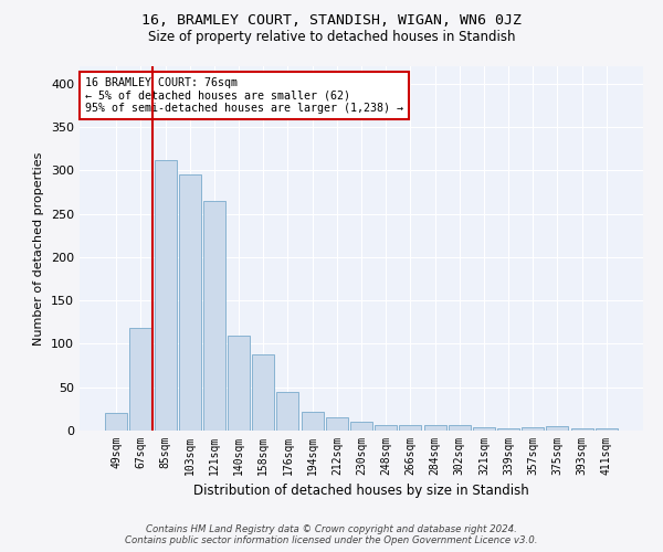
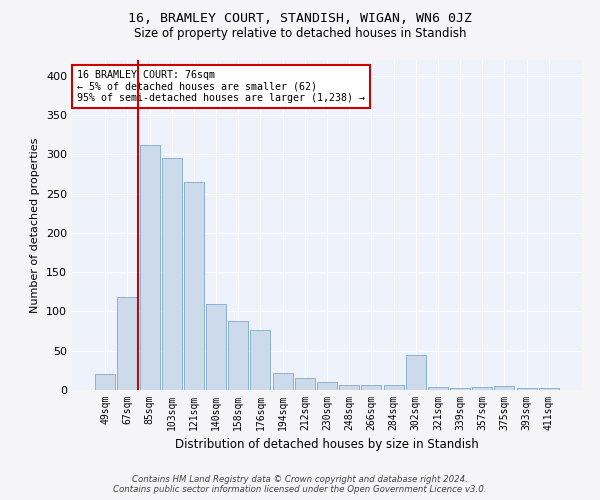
176sqm: 45 -> 76
302sqm: 7 -> 44
